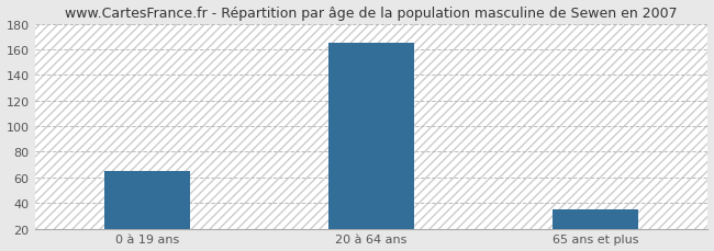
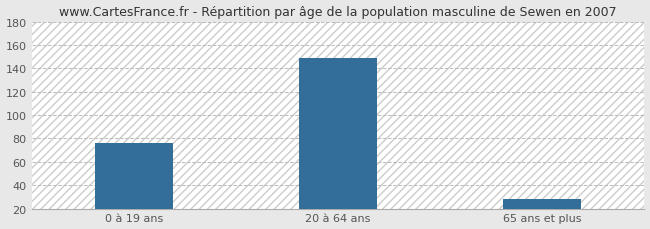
0 à 19 ans: 65 -> 76
20 à 64 ans: 165 -> 149
65 ans et plus: 35 -> 28
